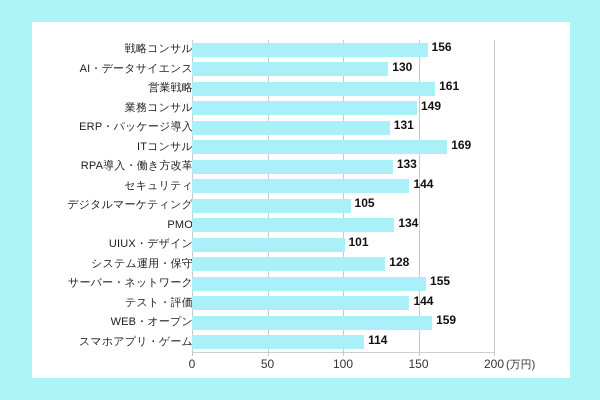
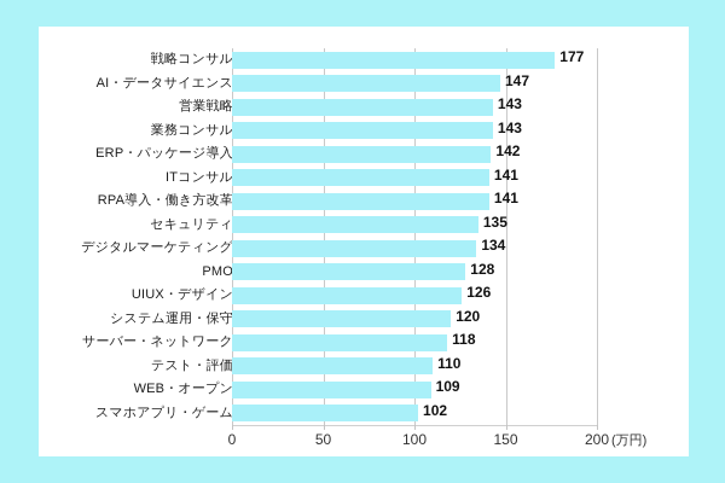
戦略コンサル: 156 -> 177
AI・データサイエンス: 130 -> 147
営業戦略: 161 -> 143
業務コンサル: 149 -> 143
ERP・パッケージ導入: 131 -> 142
ITコンサル: 169 -> 141
RPA導入・働き方改革: 133 -> 141
セキュリティ: 144 -> 135
デジタルマーケティング: 105 -> 134
PMO: 134 -> 128
UIUX・デザイン: 101 -> 126
システム運用・保守: 128 -> 120
サーバー・ネットワーク: 155 -> 118
テスト・評価: 144 -> 110
WEB・オープン: 159 -> 109
スマホアプリ・ゲーム: 114 -> 102
